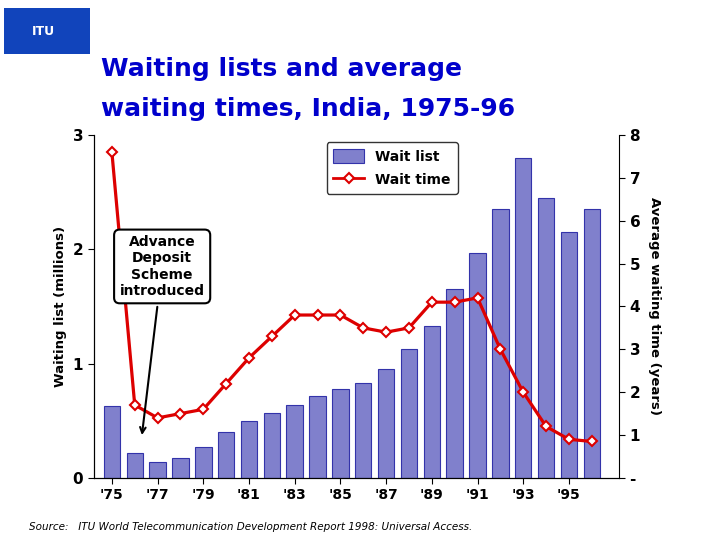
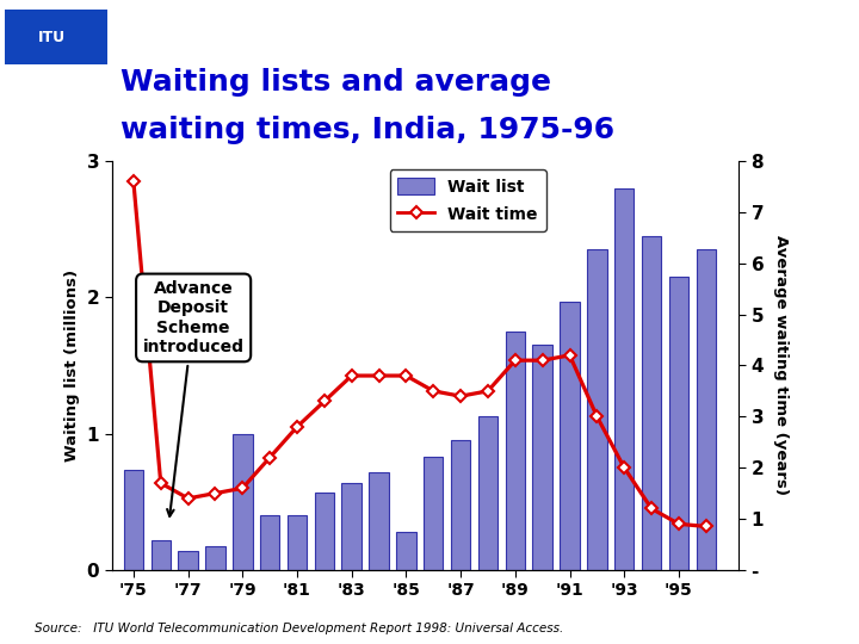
Wait list/'75: 0.63 -> 0.73
Wait list/'79: 0.27 -> 1.00
Wait list/'81: 0.50 -> 0.40
Wait list/'85: 0.78 -> 0.28
Wait list/'89: 1.33 -> 1.75
